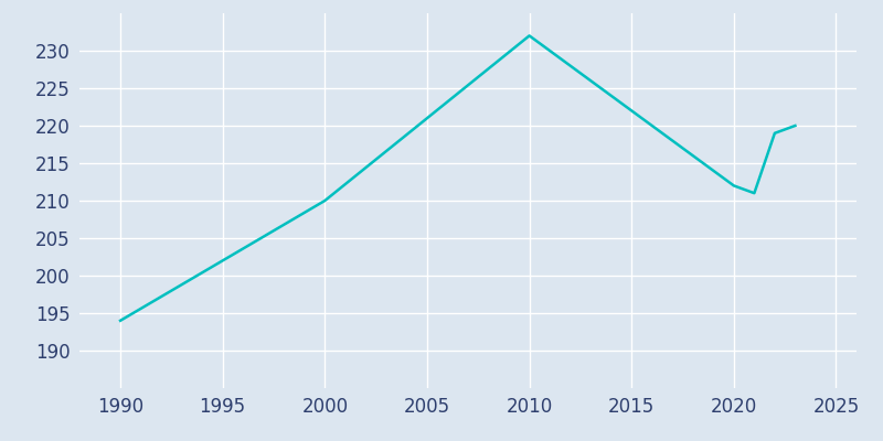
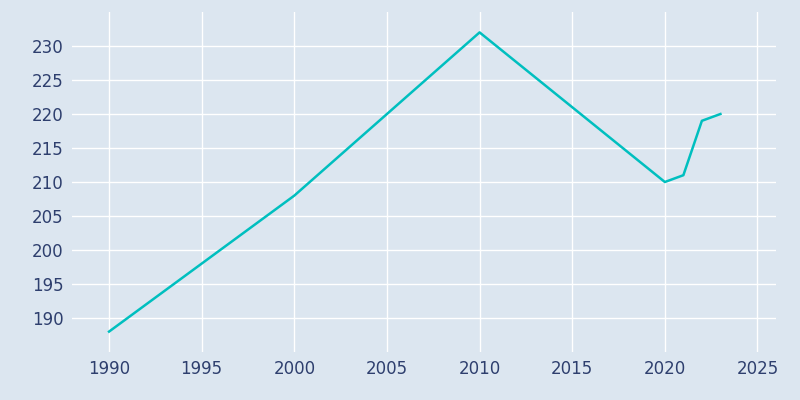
1990: 194 -> 188
2000: 210 -> 208
2020: 212 -> 210
